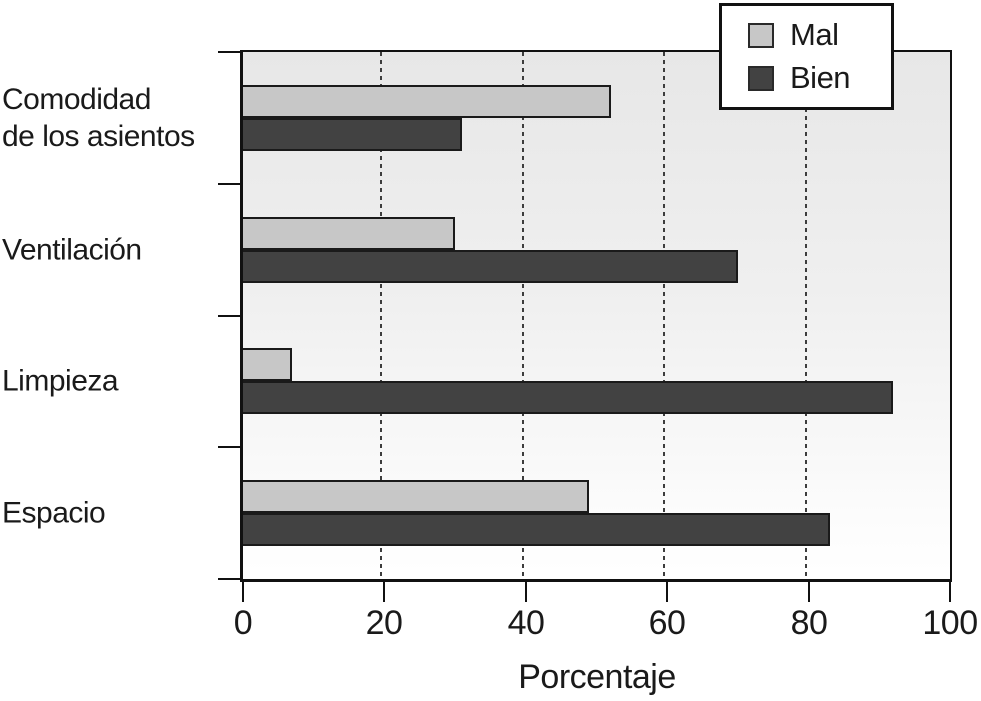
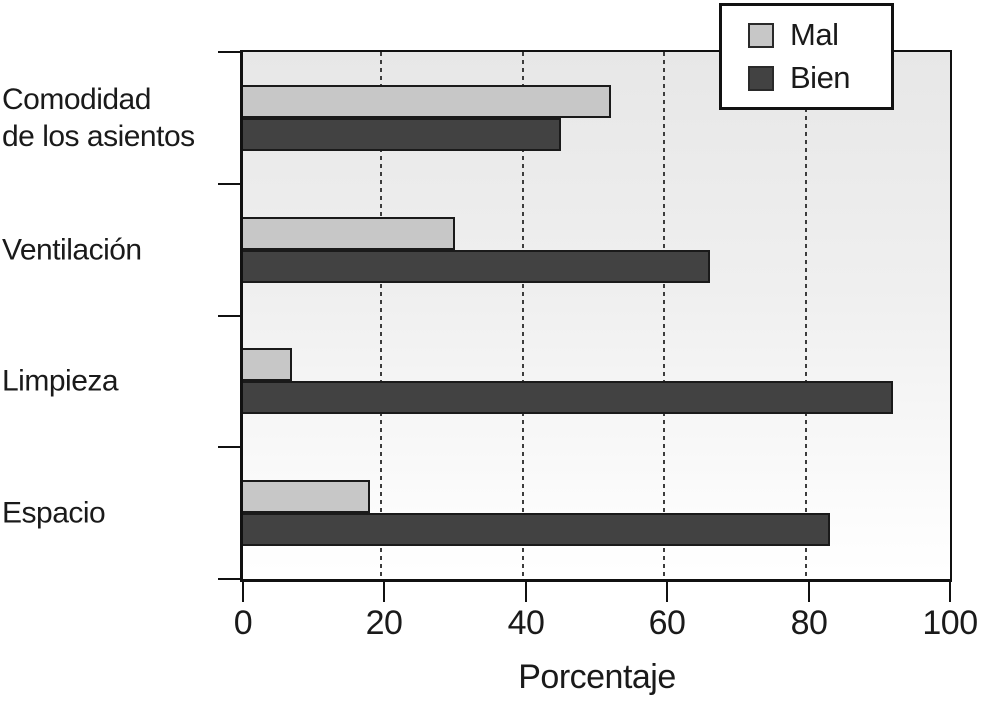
Bien/Comodidad de los asientos: 31 -> 45
Bien/Ventilación: 70 -> 66
Mal/Espacio: 49 -> 18
